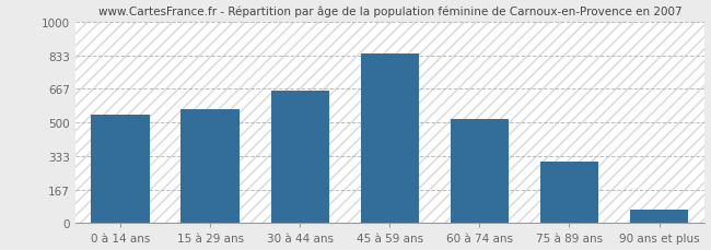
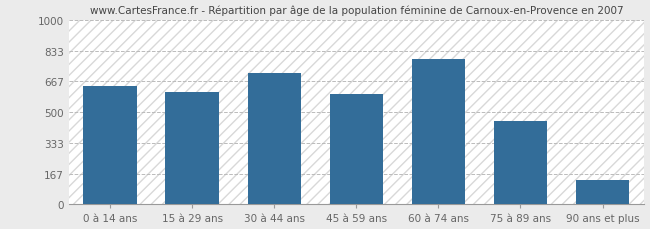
0 à 14 ans: 540 -> 640
15 à 29 ans: 560 -> 610
30 à 44 ans: 660 -> 710
45 à 59 ans: 840 -> 600
60 à 74 ans: 520 -> 790
75 à 89 ans: 300 -> 450
90 ans et plus: 60 -> 130
